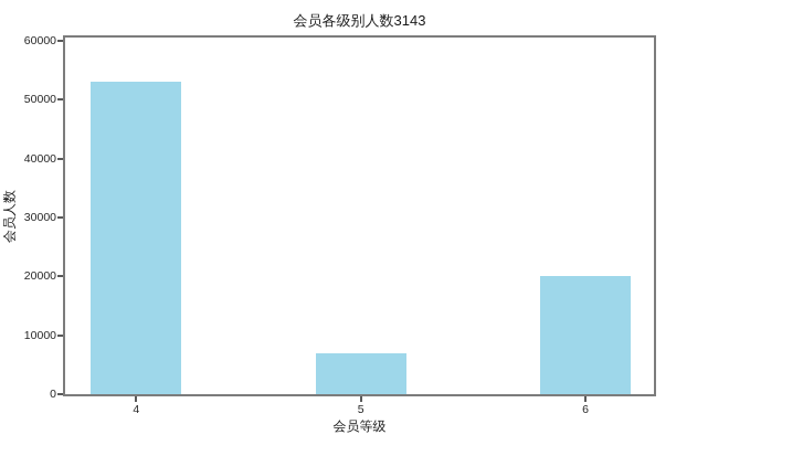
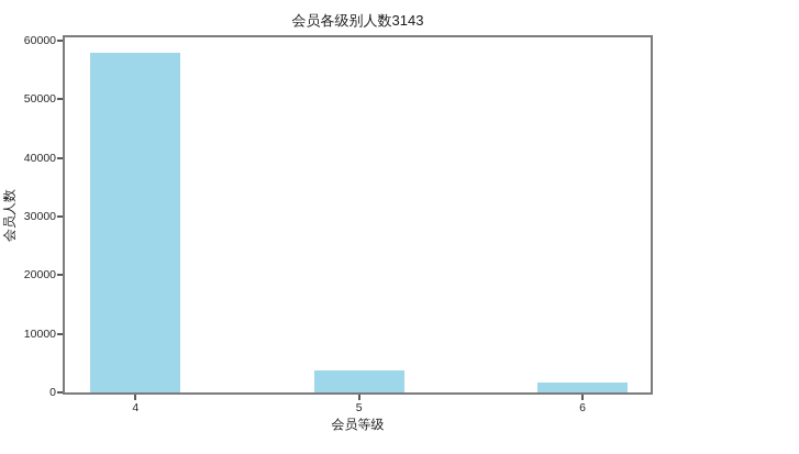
4: 53000 -> 58000
5: 7000 -> 4000
6: 20000 -> 2000
